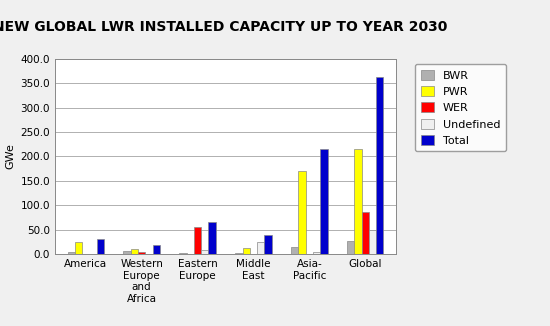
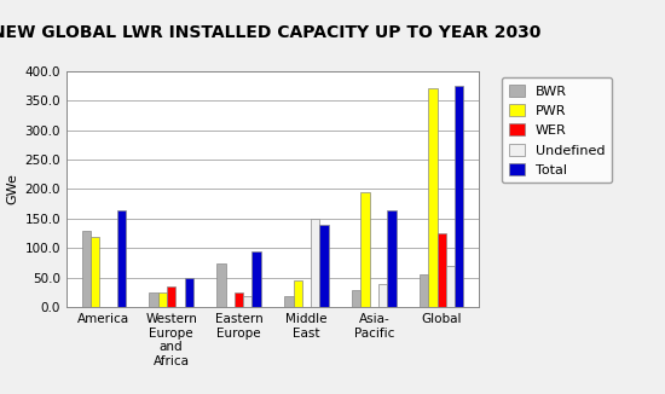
BWR/America: 5 -> 130
PWR/America: 25 -> 120
Total/America: 32 -> 165
BWR/Western Europe and Africa: 7 -> 25
PWR/Western Europe and Africa: 10 -> 25
WER/Western Europe and Africa: 5 -> 35
Total/Western Europe and Africa: 20 -> 50
BWR/Eastern Europe: 2 -> 75
WER/Eastern Europe: 55 -> 25
Undefined/Eastern Europe: 8 -> 20
Total/Eastern Europe: 65 -> 95
BWR/Middle East: 2 -> 20
PWR/Middle East: 12 -> 45
Undefined/Middle East: 25 -> 150
Total/Middle East: 40 -> 140
BWR/Asia- Pacific: 15 -> 30
PWR/Asia- Pacific: 170 -> 195
Undefined/Asia- Pacific: 5 -> 40
Total/Asia- Pacific: 215 -> 165
BWR/Global: 28 -> 55
PWR/Global: 215 -> 370
WER/Global: 87 -> 125
Undefined/Global: 50 -> 70
Total/Global: 362 -> 375
